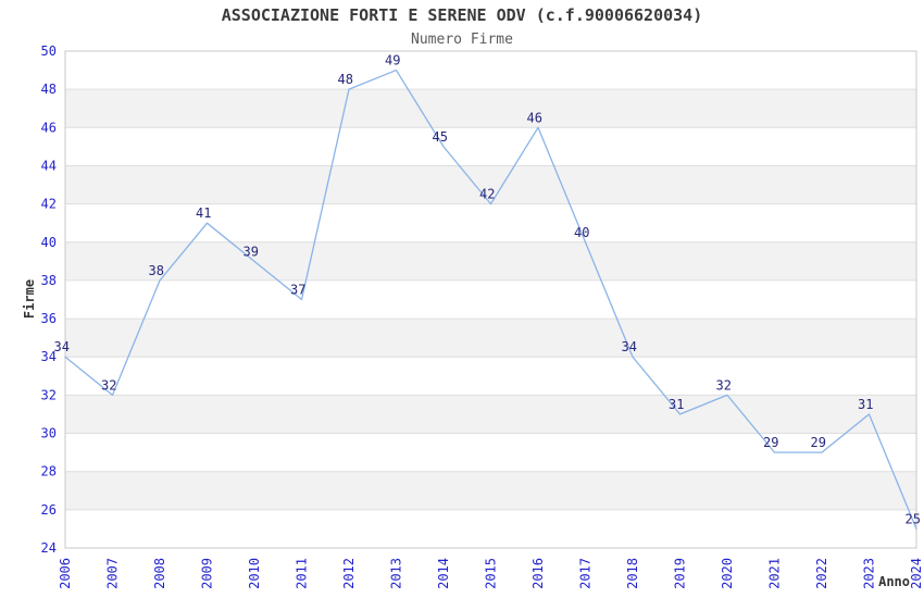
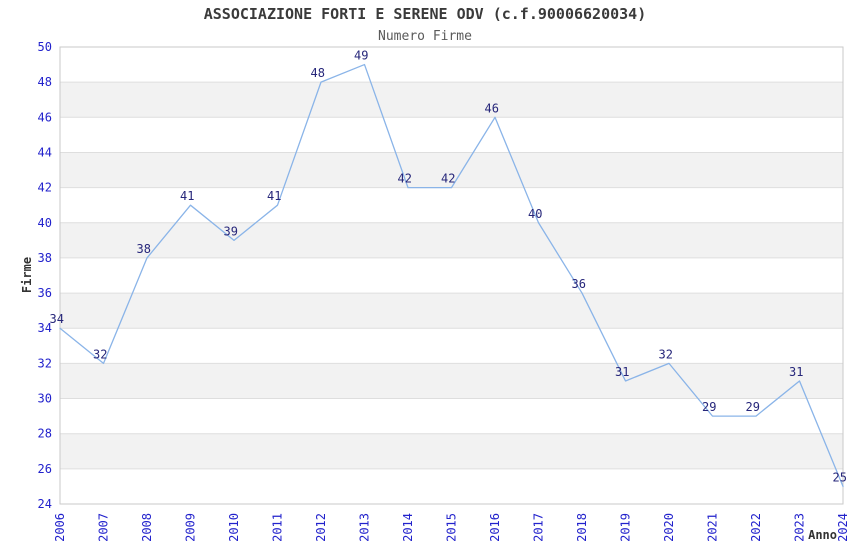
2011: 37 -> 41
2014: 45 -> 42
2018: 34 -> 36
